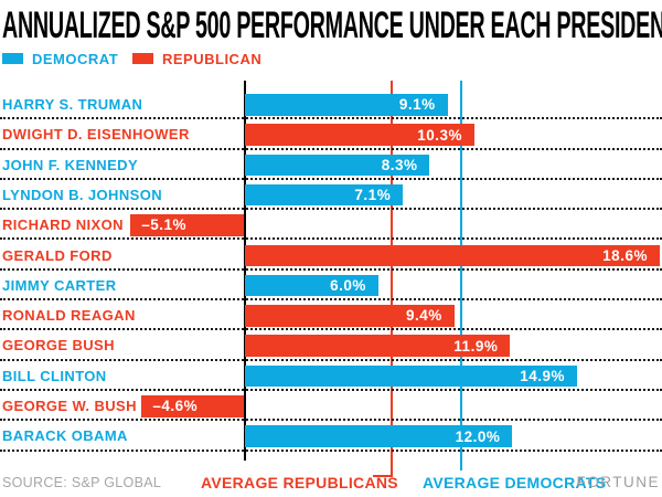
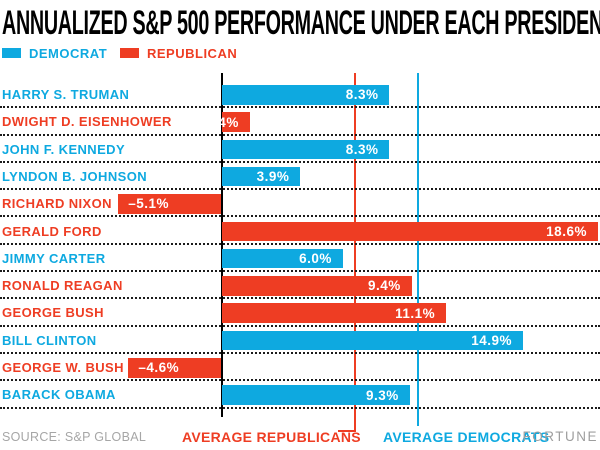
HARRY S. TRUMAN: 9.1% -> 8.3%
DWIGHT D. EISENHOWER: 10.3% -> 1.4%
LYNDON B. JOHNSON: 7.1% -> 3.9%
GEORGE BUSH: 11.9% -> 11.1%
BARACK OBAMA: 12.0% -> 9.3%
